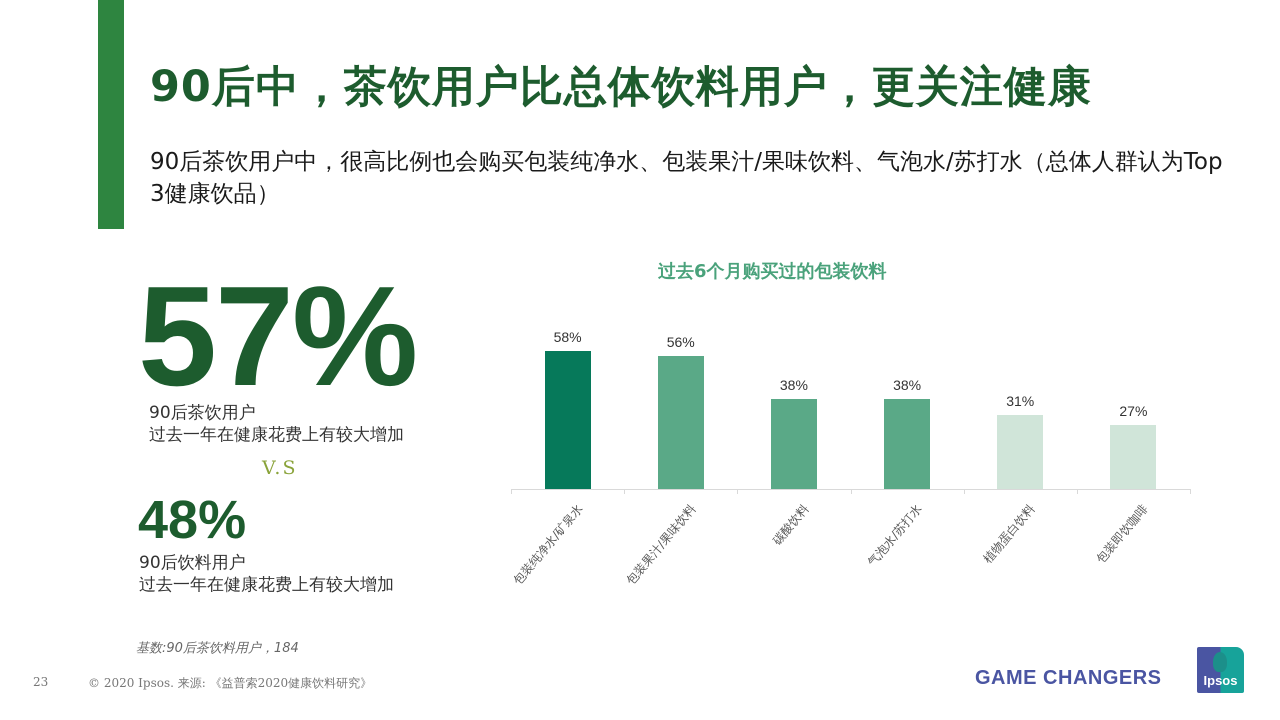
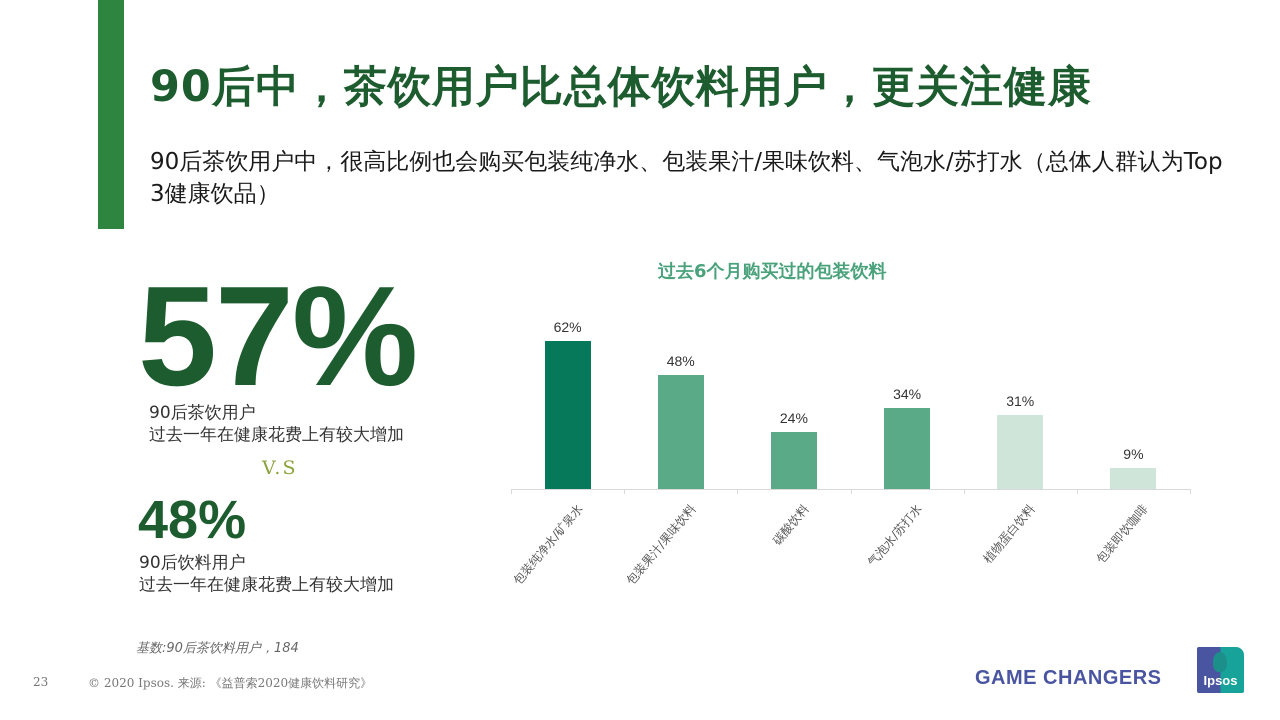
包装纯净水/矿泉水: 58% -> 62%
包装果汁/果味饮料: 56% -> 48%
碳酸饮料: 38% -> 24%
气泡水/苏打水: 38% -> 34%
包装即饮咖啡: 27% -> 9%
